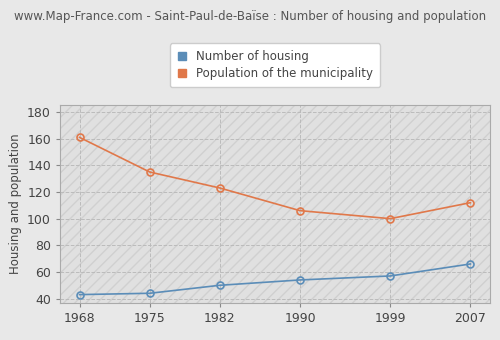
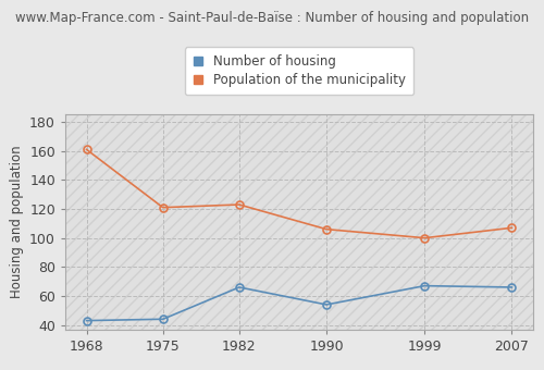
Population of the municipality/1975: 135 -> 121
Number of housing/1982: 50 -> 66
Number of housing/1999: 57 -> 67
Population of the municipality/2007: 112 -> 107
